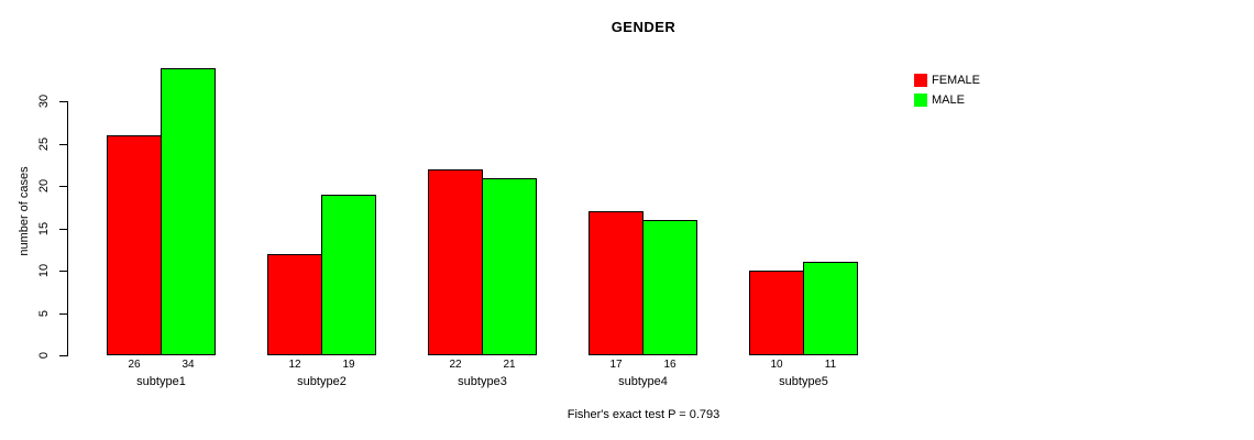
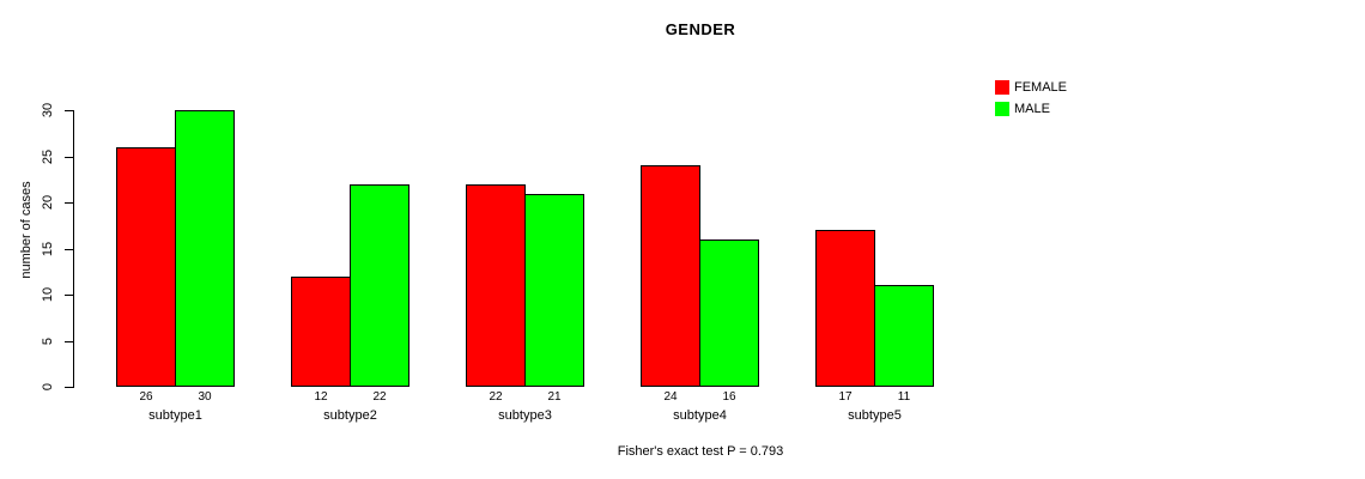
MALE/subtype1: 34 -> 30
MALE/subtype2: 19 -> 22
FEMALE/subtype4: 17 -> 24
FEMALE/subtype5: 10 -> 17
